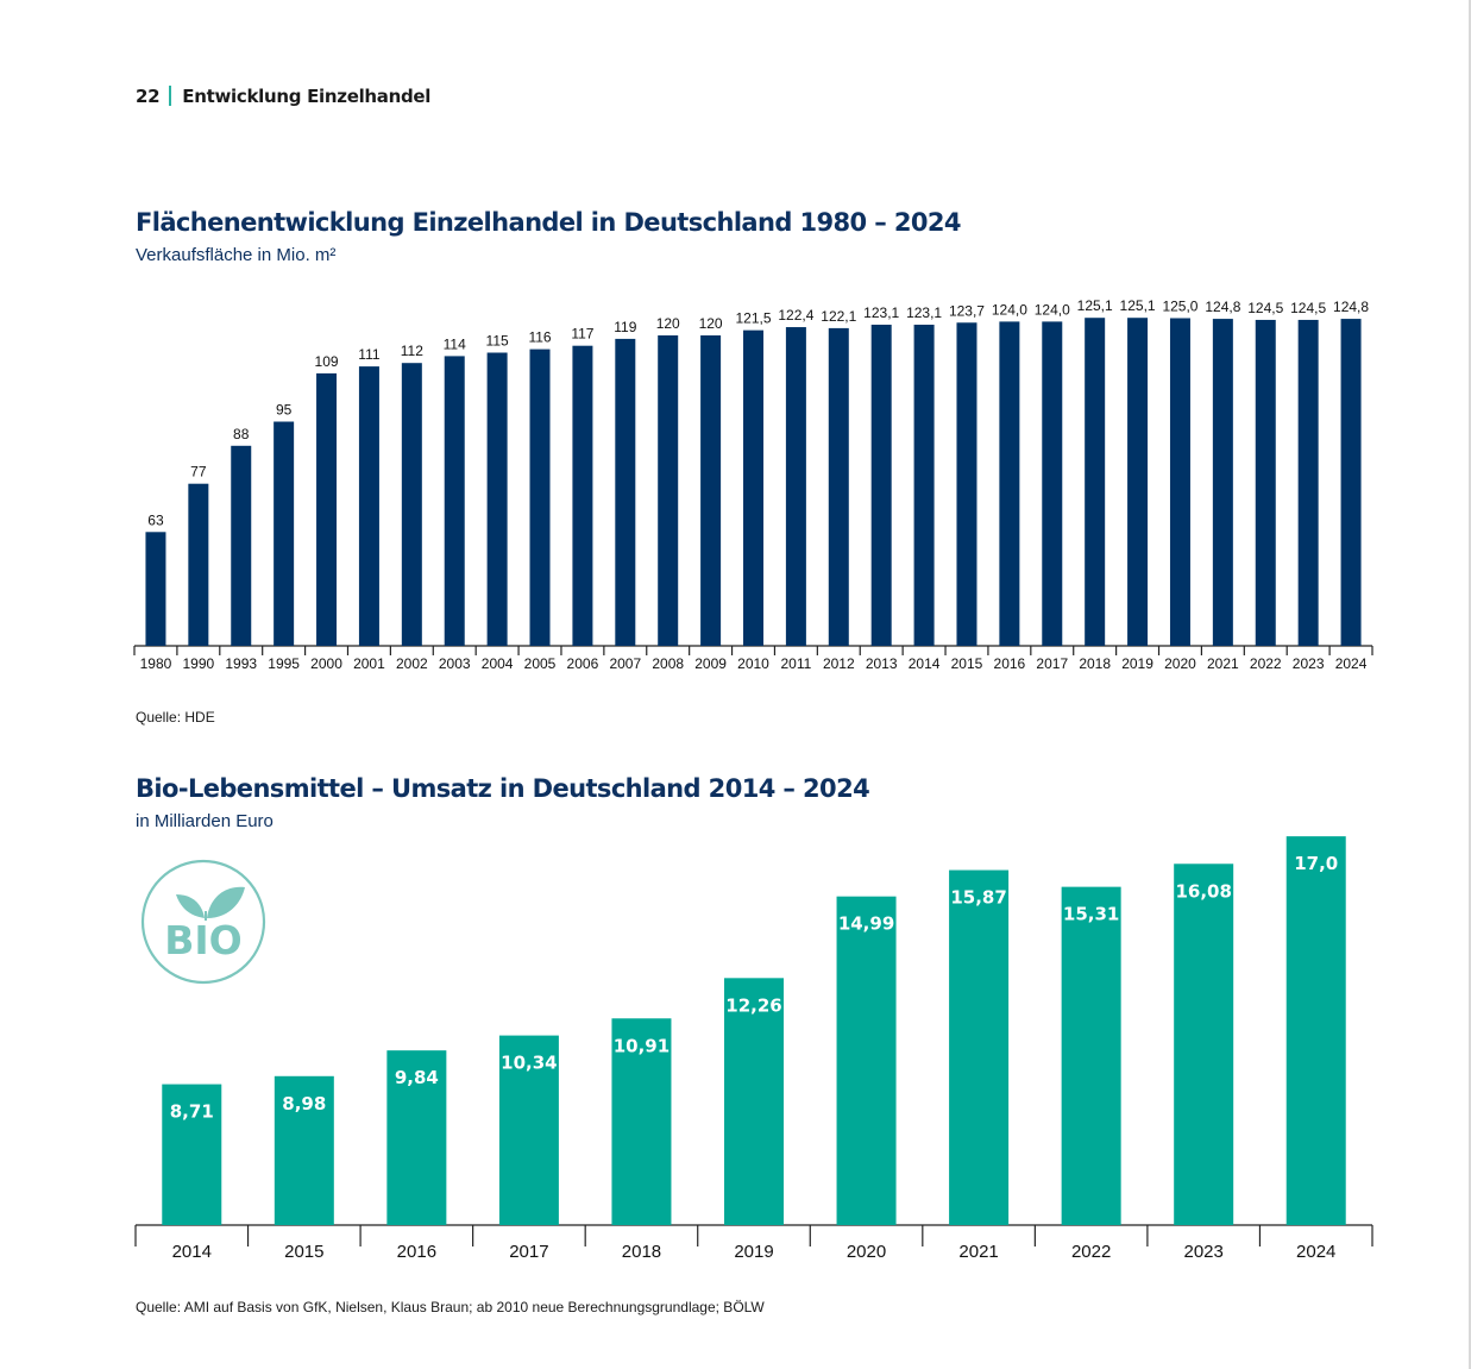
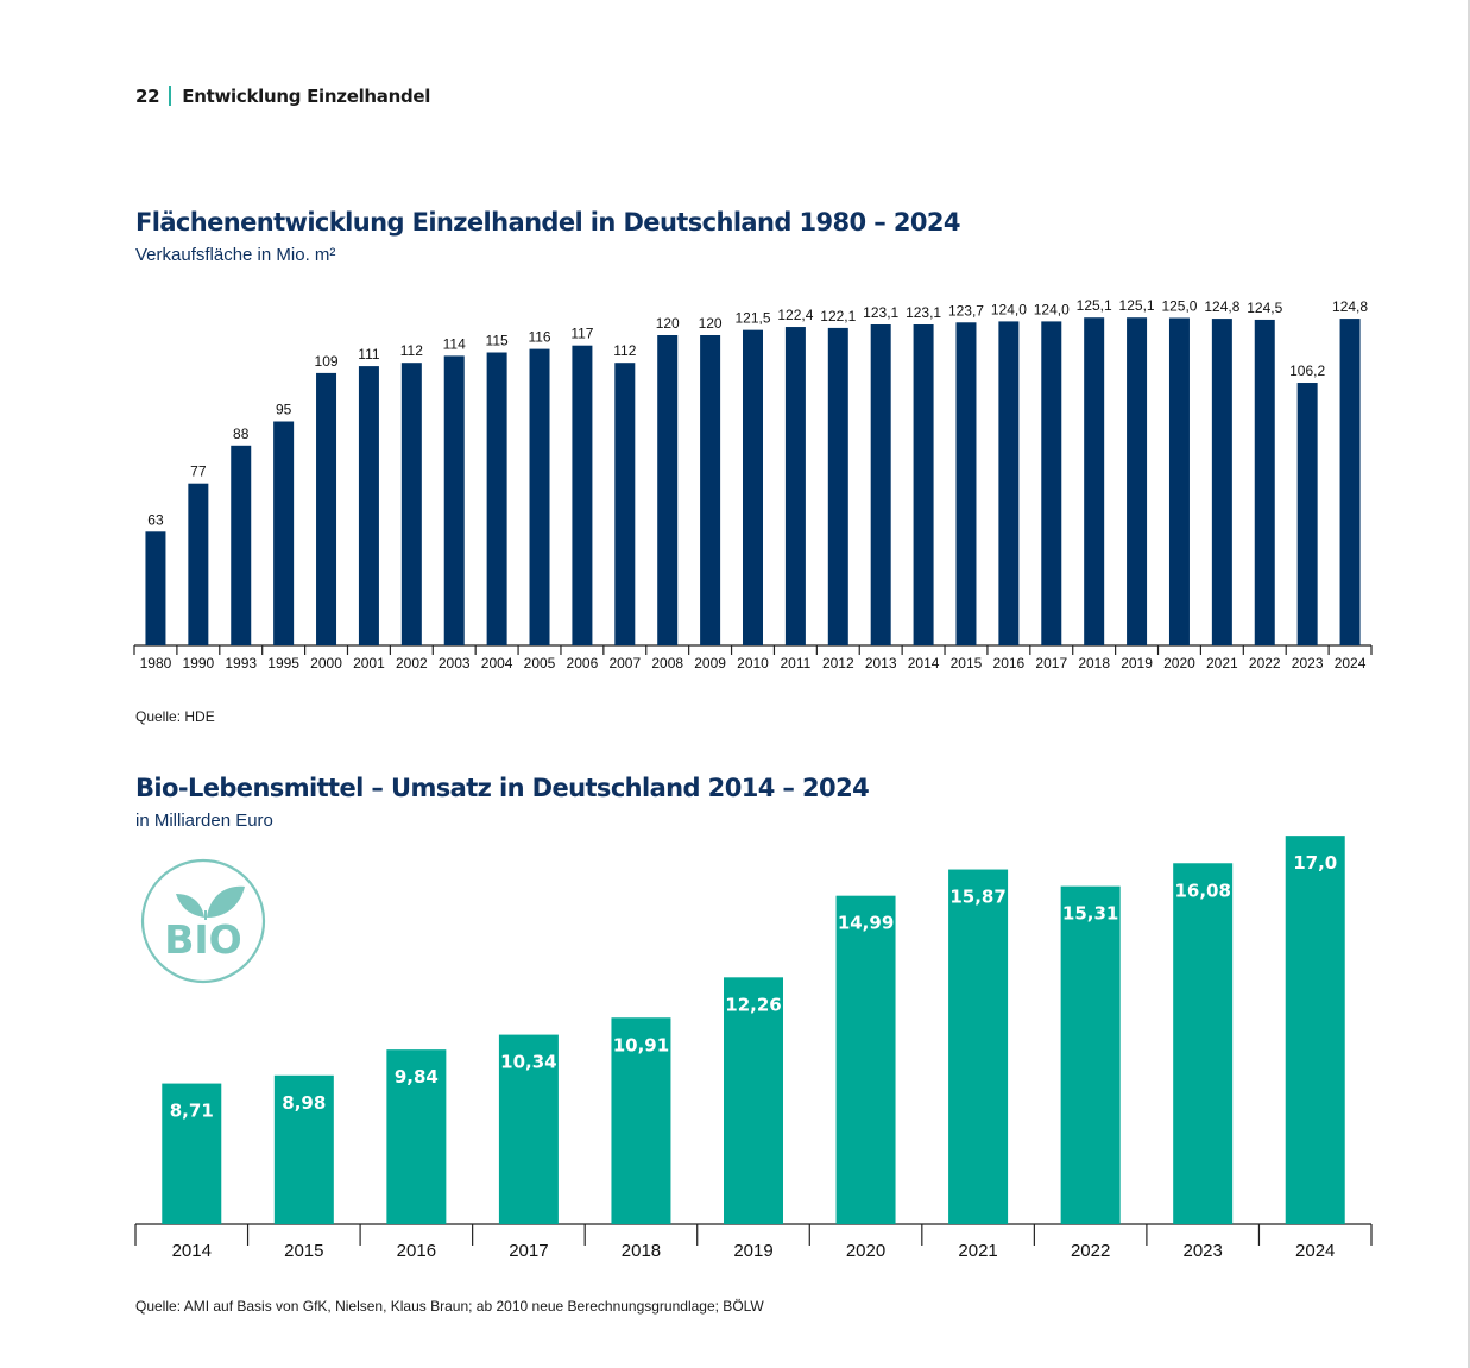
Flächenentwicklung Einzelhandel in Deutschland 1980 – 2024/2007: 119 -> 112
Flächenentwicklung Einzelhandel in Deutschland 1980 – 2024/2023: 124,5 -> 106,2
